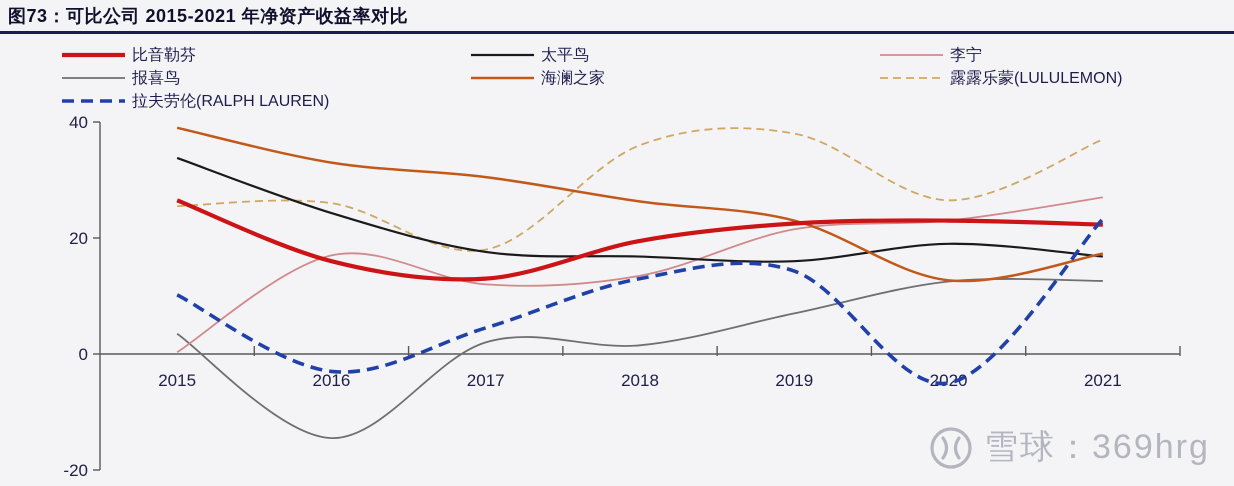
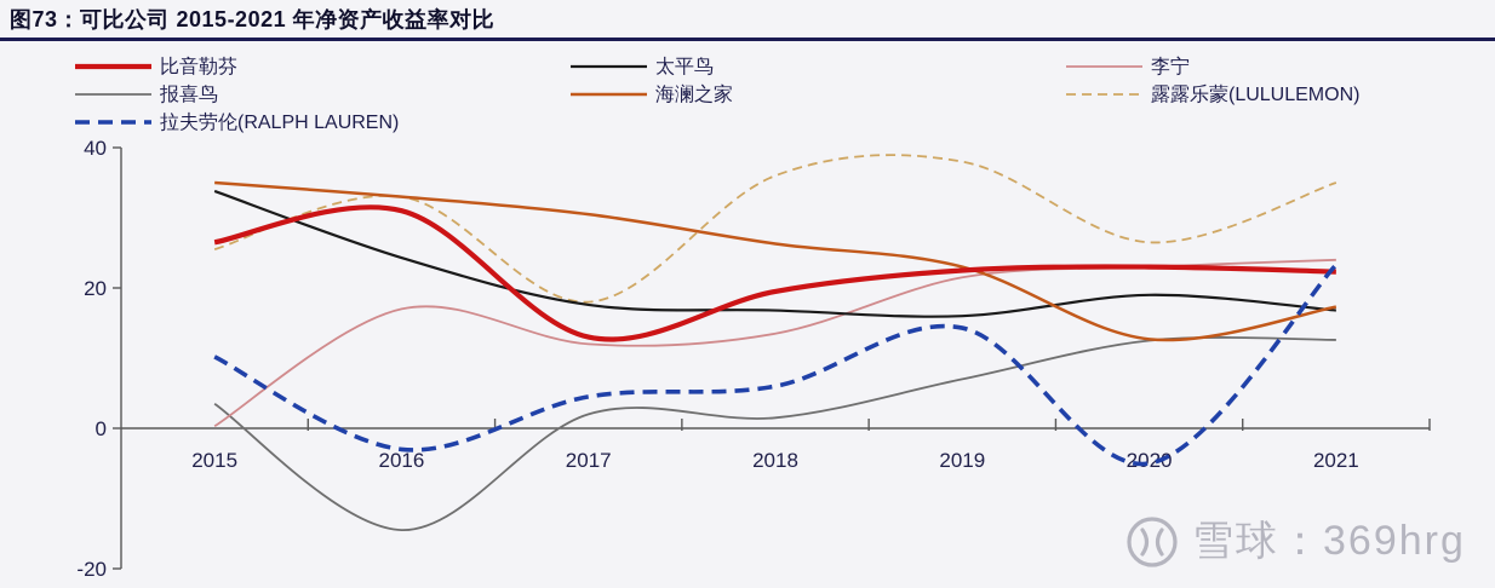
海澜之家/2015: 39 -> 35
露露乐蒙(LULULEMON)/2016: 26 -> 33
比音勒芬/2016: 16 -> 31
拉夫劳伦(RALPH LAUREN)/2018: 13 -> 6
李宁/2021: 27 -> 24
露露乐蒙(LULULEMON)/2021: 37 -> 35
